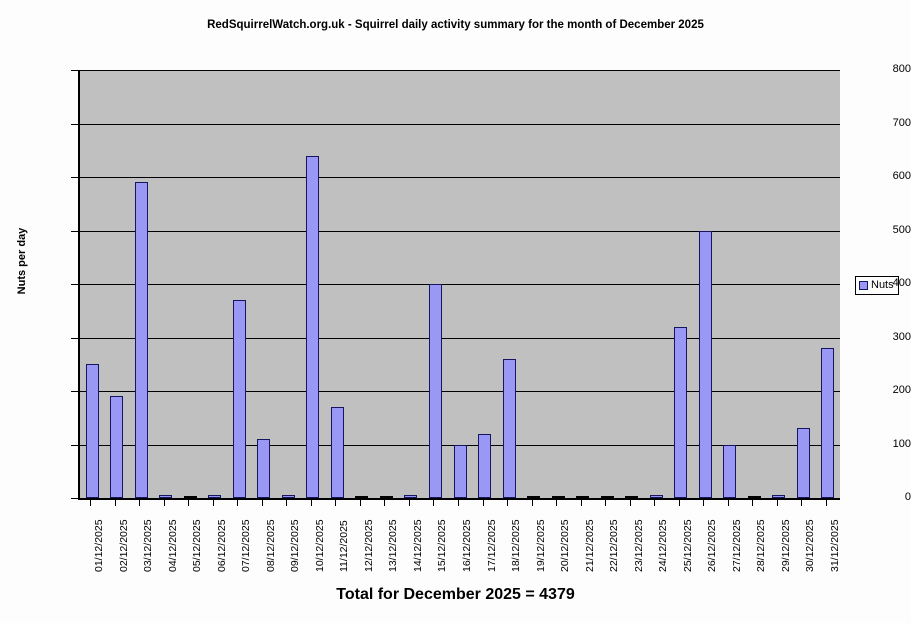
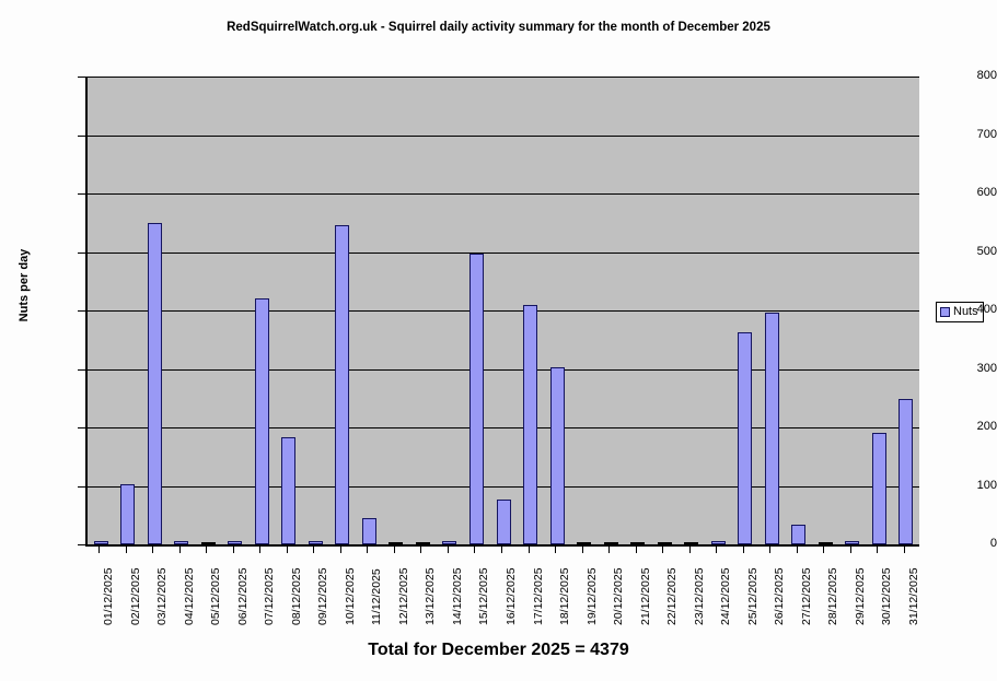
01/12/2025: 250 -> 10
02/12/2025: 190 -> 100
03/12/2025: 590 -> 550
07/12/2025: 370 -> 420
08/12/2025: 110 -> 180
10/12/2025: 640 -> 540
11/12/2025: 170 -> 40
15/12/2025: 400 -> 500
16/12/2025: 100 -> 80
17/12/2025: 120 -> 410
18/12/2025: 260 -> 300
25/12/2025: 320 -> 360
26/12/2025: 500 -> 400
27/12/2025: 100 -> 30
30/12/2025: 130 -> 190
31/12/2025: 280 -> 250
